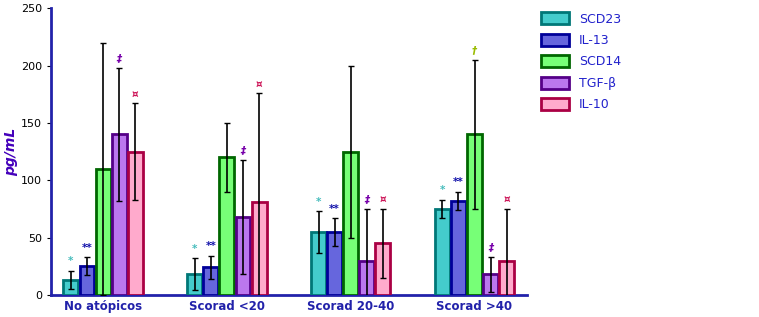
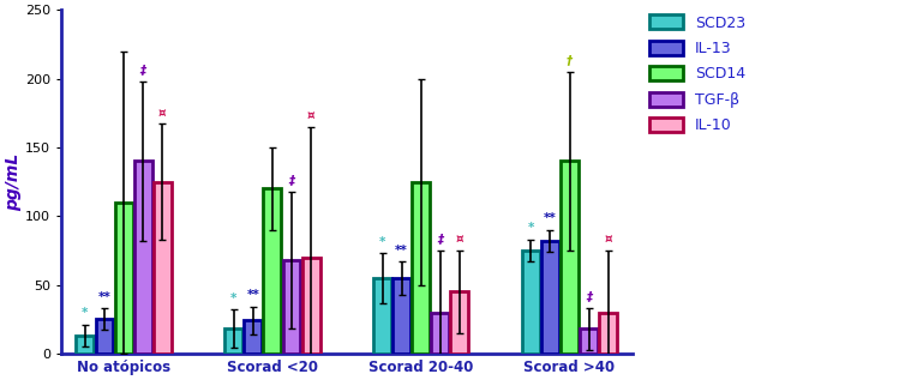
IL-10/Scorad <20: 81 -> 70
